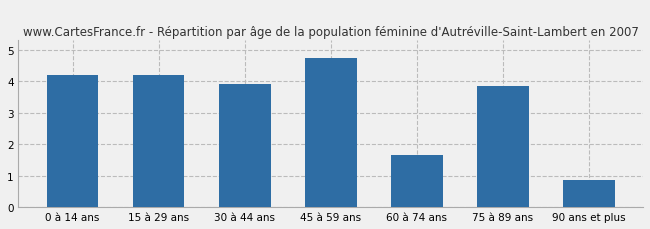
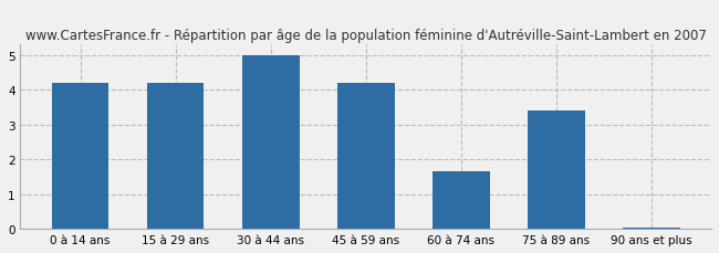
30 à 44 ans: 3.90 -> 5.00
45 à 59 ans: 4.75 -> 4.20
75 à 89 ans: 3.85 -> 3.40
90 ans et plus: 0.85 -> 0.05
